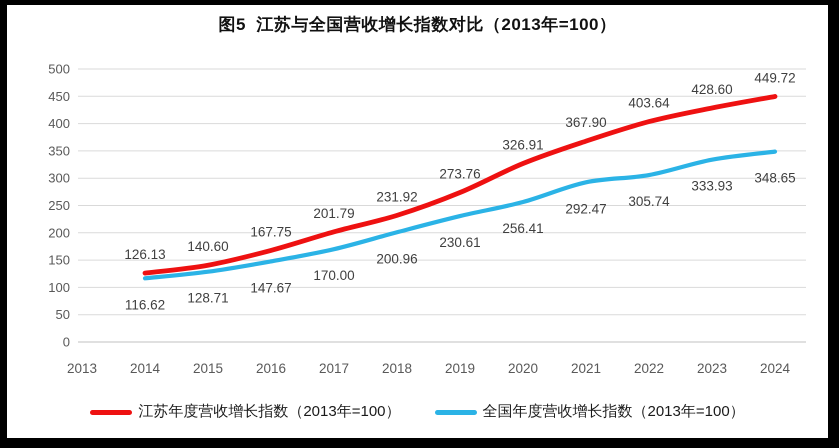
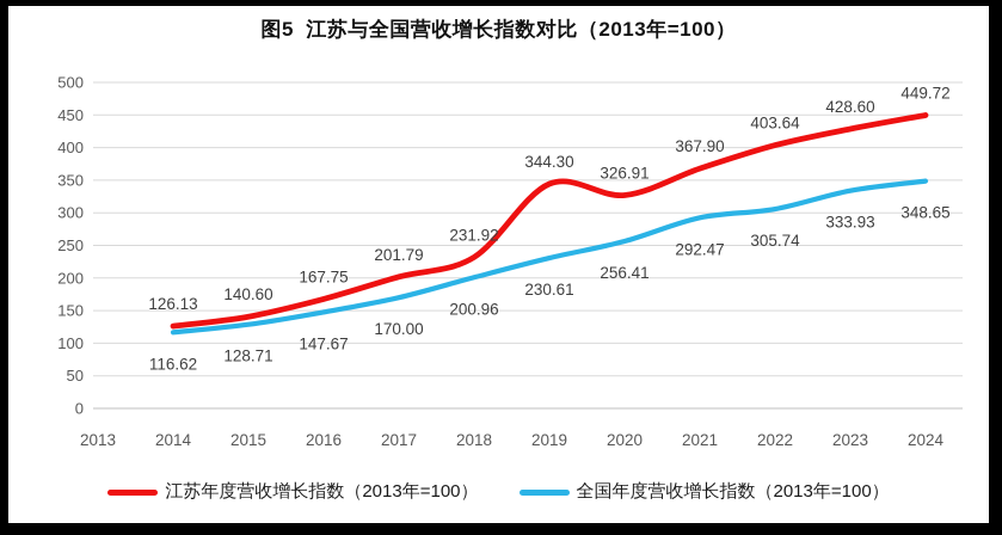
江苏年度营收增长指数（2013年=100）/2019: 273.76 -> 344.30
